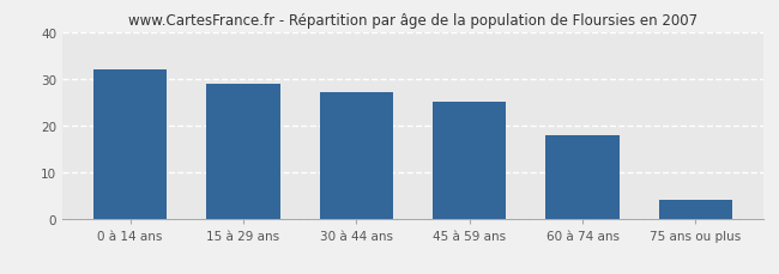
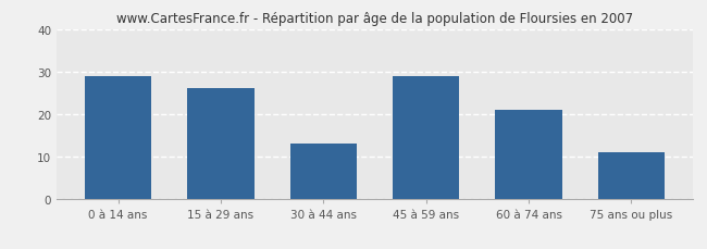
0 à 14 ans: 32 -> 29
15 à 29 ans: 29 -> 26
30 à 44 ans: 27 -> 13
45 à 59 ans: 25 -> 29
60 à 74 ans: 18 -> 21
75 ans ou plus: 4 -> 11
